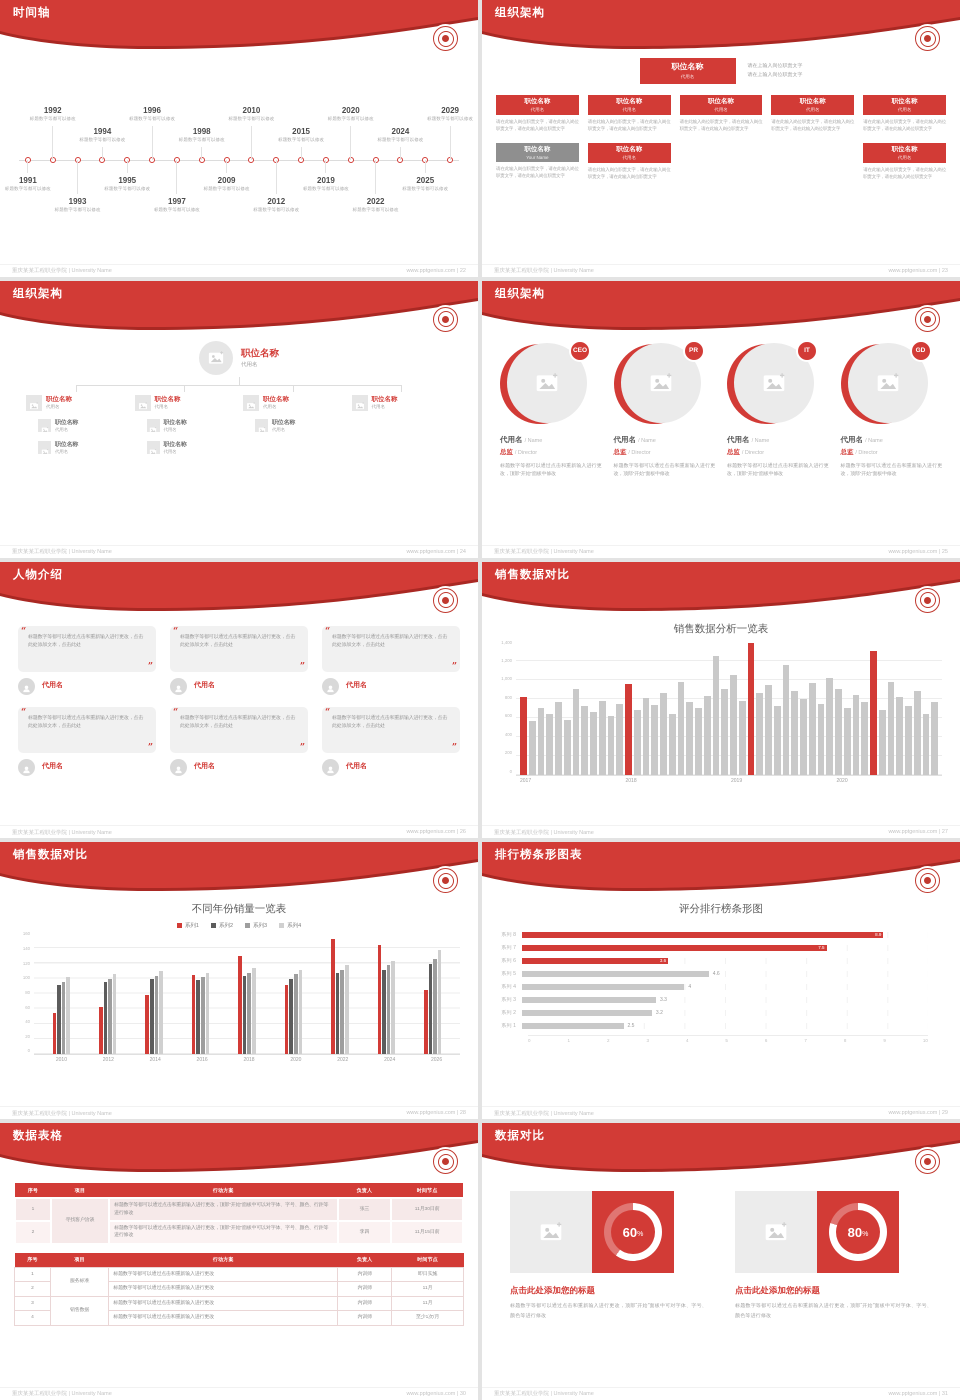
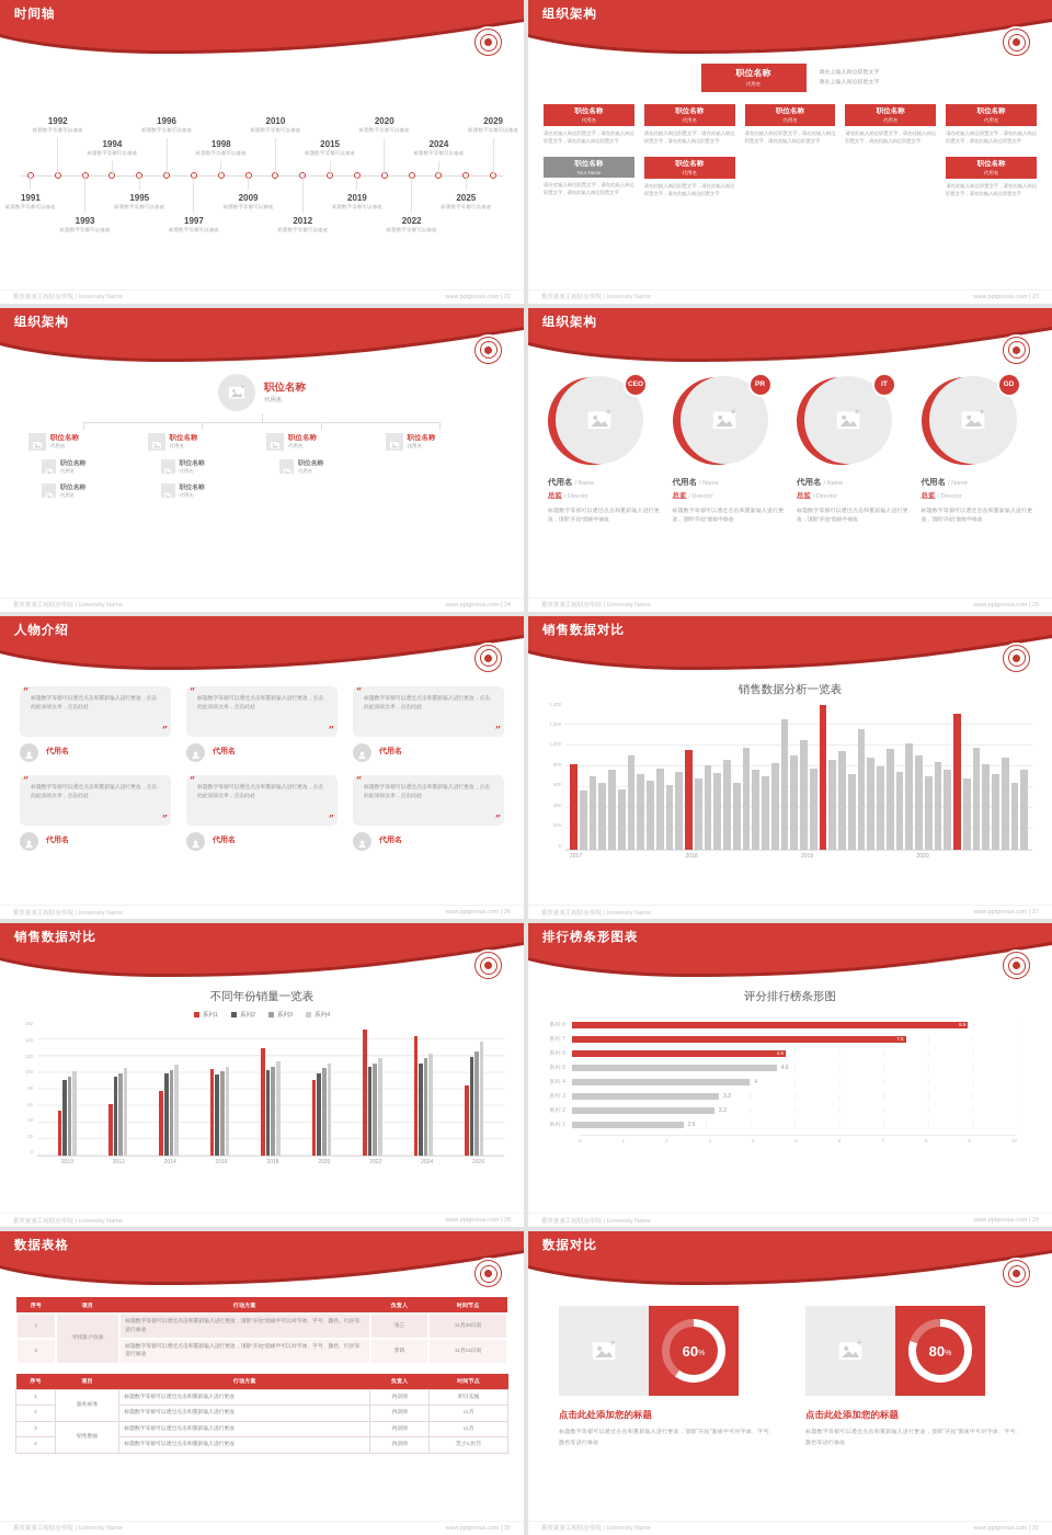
评分排行榜条形图/系列 6: 3.6 -> 4.8
